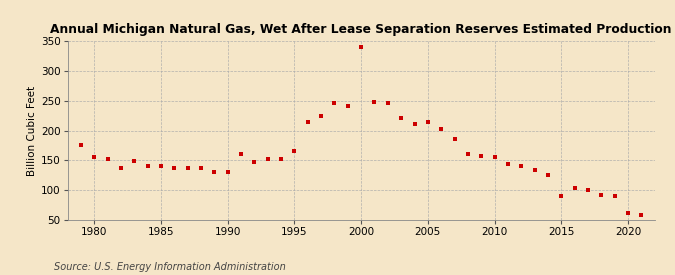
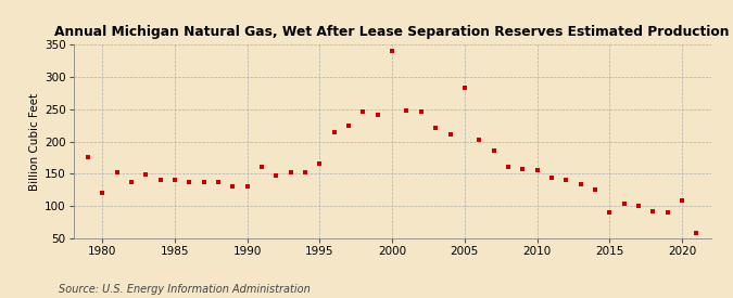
1980: 156 -> 120
2005: 214 -> 284
2020: 62 -> 108
